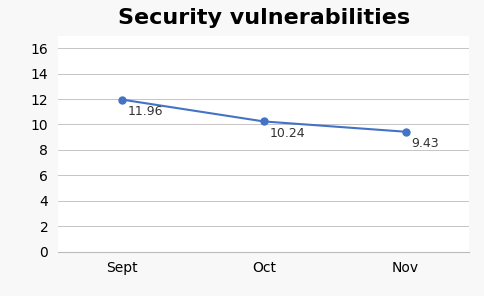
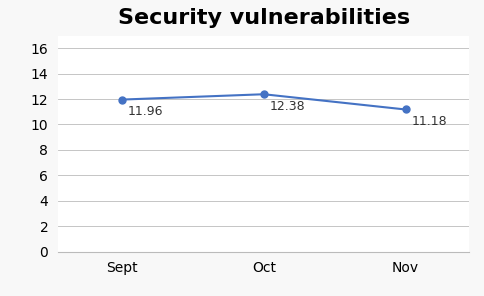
Oct: 10.24 -> 12.38
Nov: 9.43 -> 11.18
